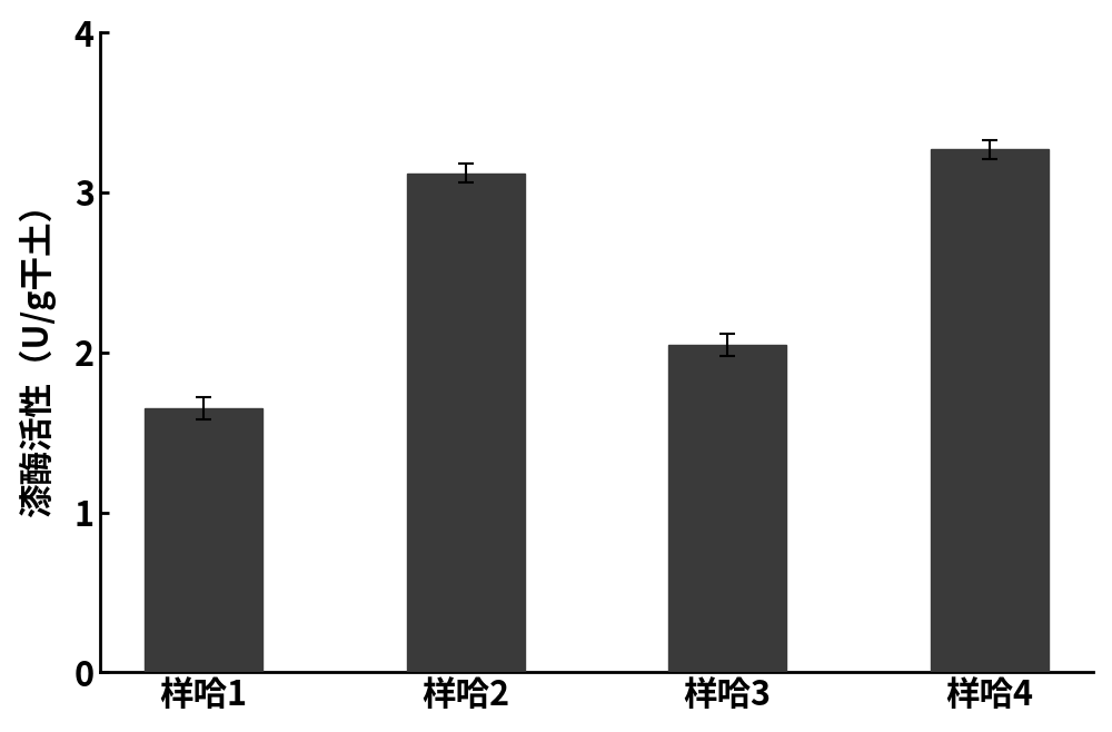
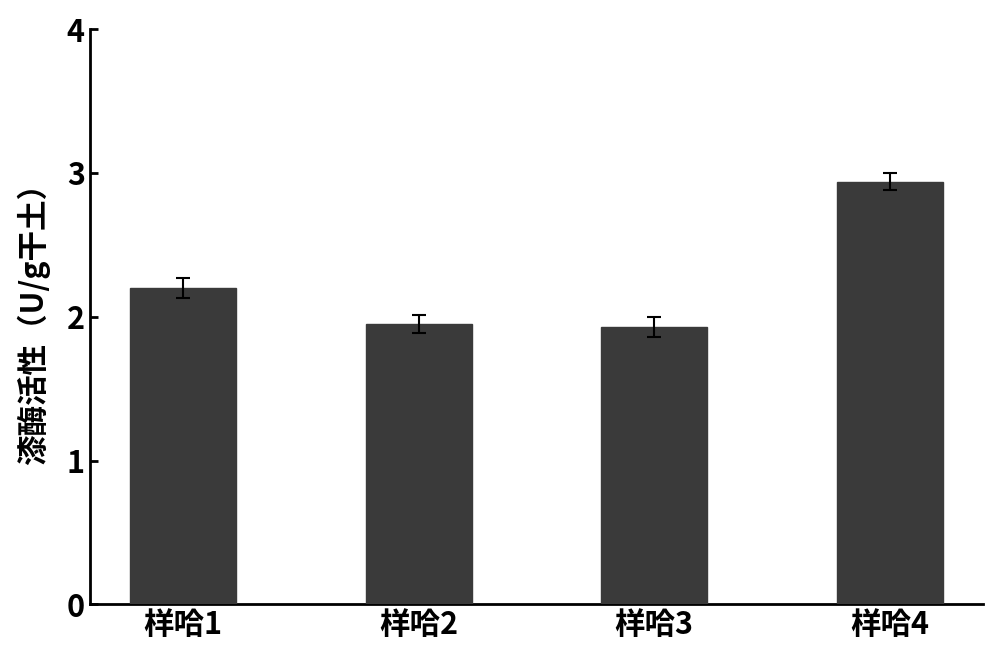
样哈1: 1.65 -> 2.20
样哈2: 3.12 -> 1.95
样哈3: 2.05 -> 1.93
样哈4: 3.27 -> 2.94
